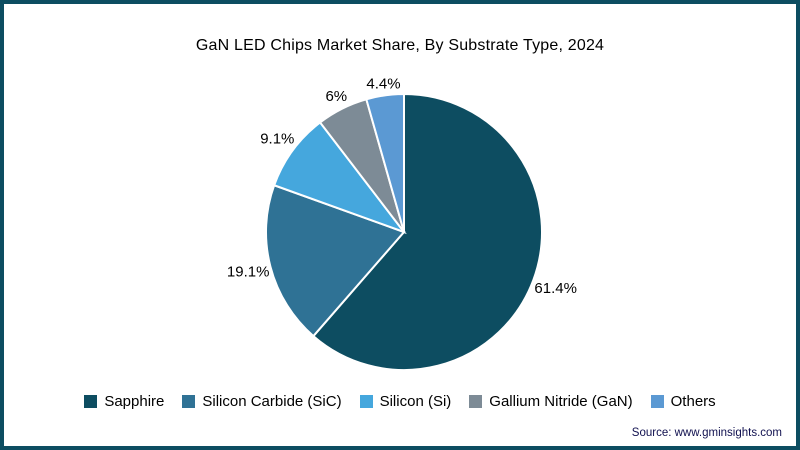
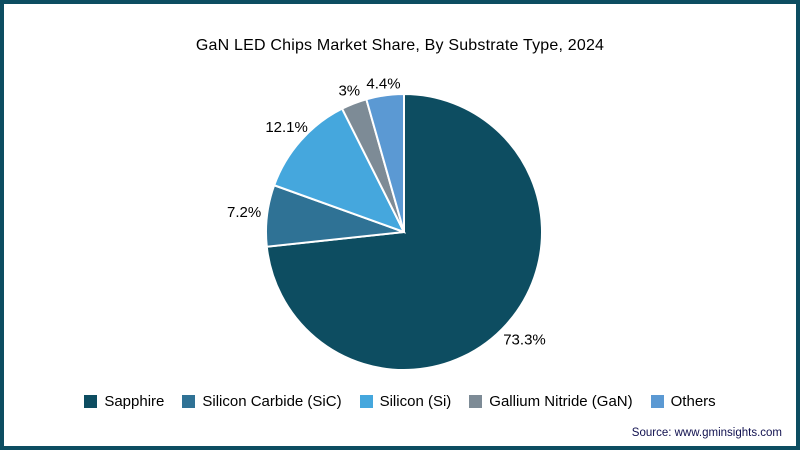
Sapphire: 61.4% -> 73.3%
Silicon Carbide (SiC): 19.1% -> 7.2%
Silicon (Si): 9.1% -> 12.1%
Gallium Nitride (GaN): 6% -> 3%
